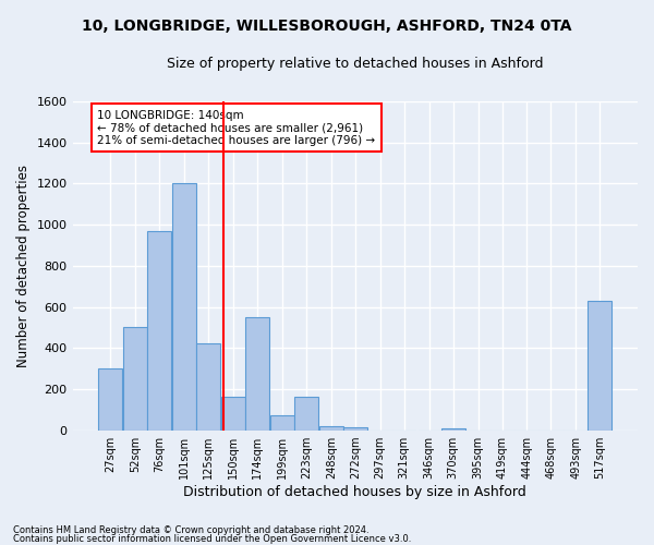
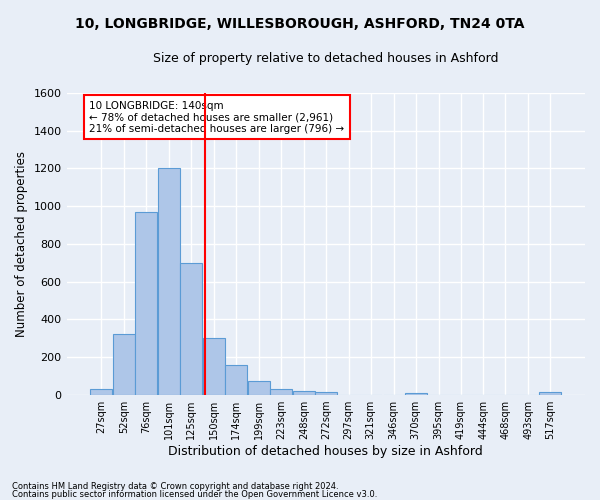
27sqm: 300 -> 30
52sqm: 500 -> 320
125sqm: 420 -> 700
150sqm: 160 -> 300
174sqm: 550 -> 160
223sqm: 160 -> 30
517sqm: 630 -> 20
